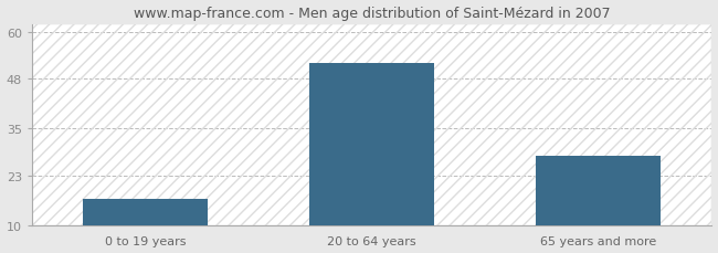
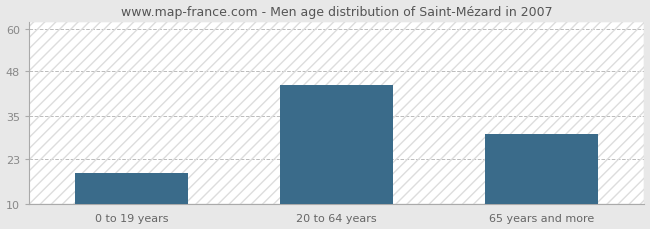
0 to 19 years: 17 -> 19
20 to 64 years: 52 -> 44
65 years and more: 28 -> 30
